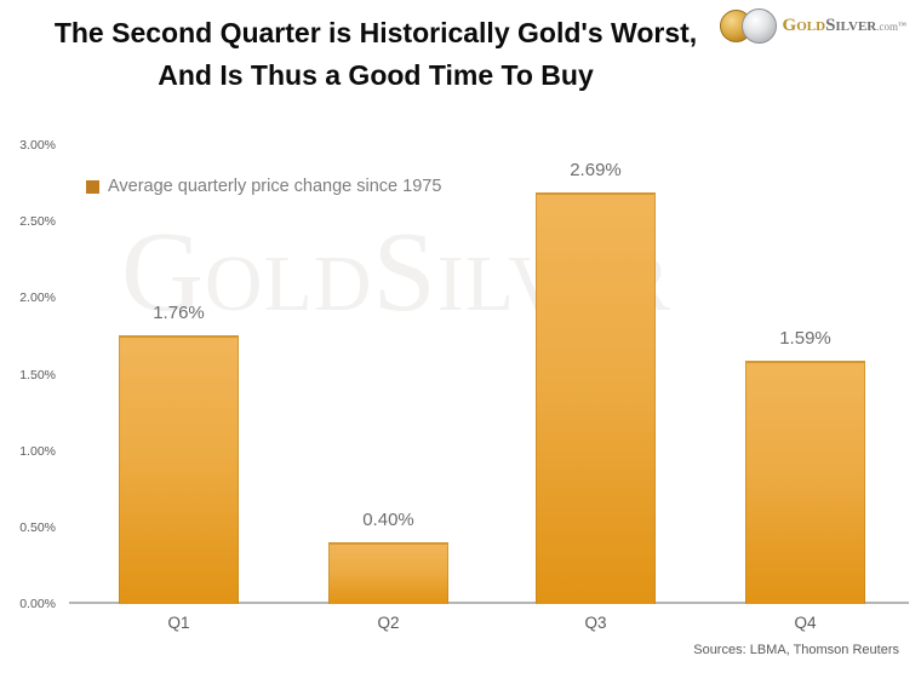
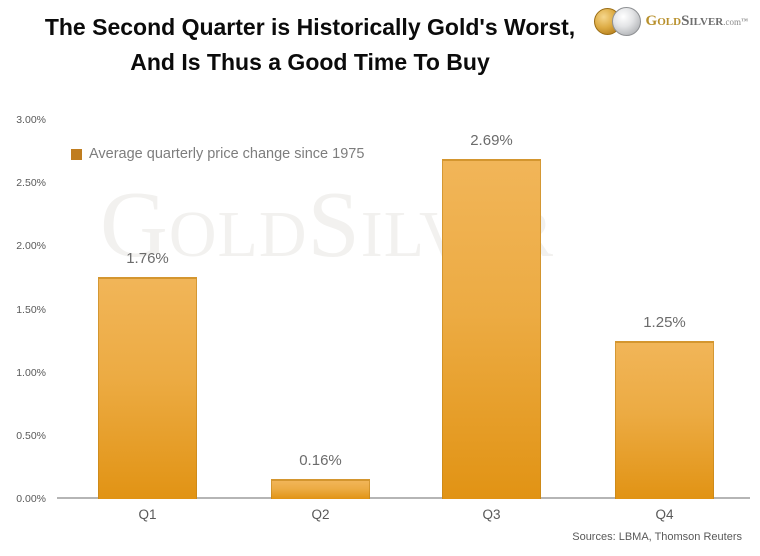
Q2: 0.40% -> 0.16%
Q4: 1.59% -> 1.25%
